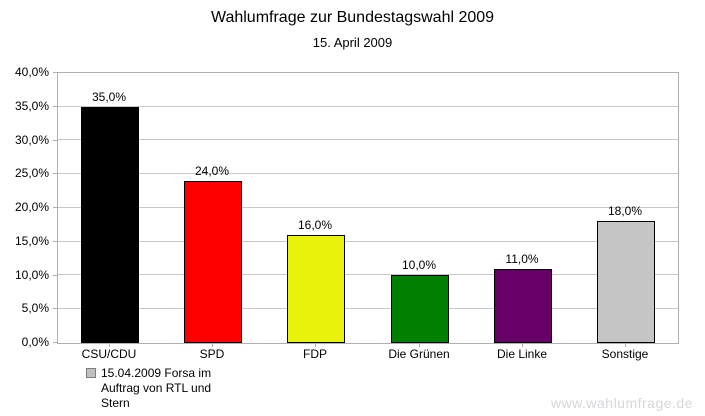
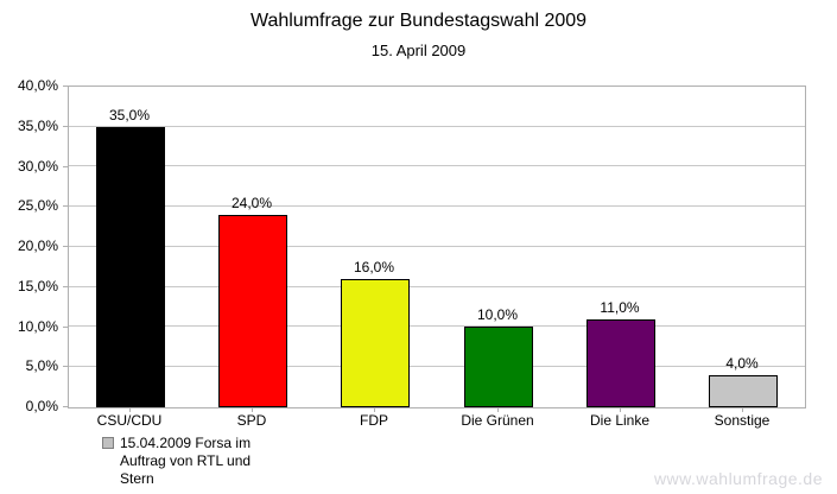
Sonstige: 18,0% -> 4,0%
